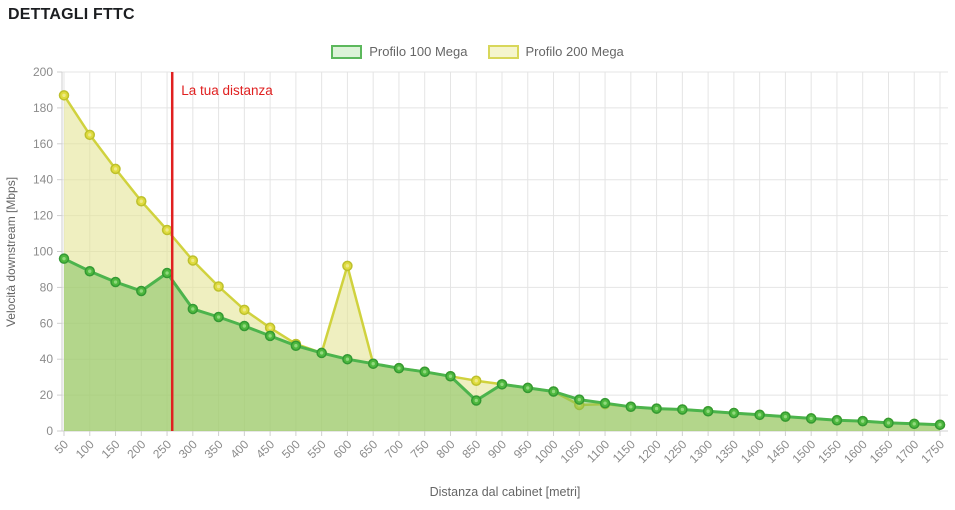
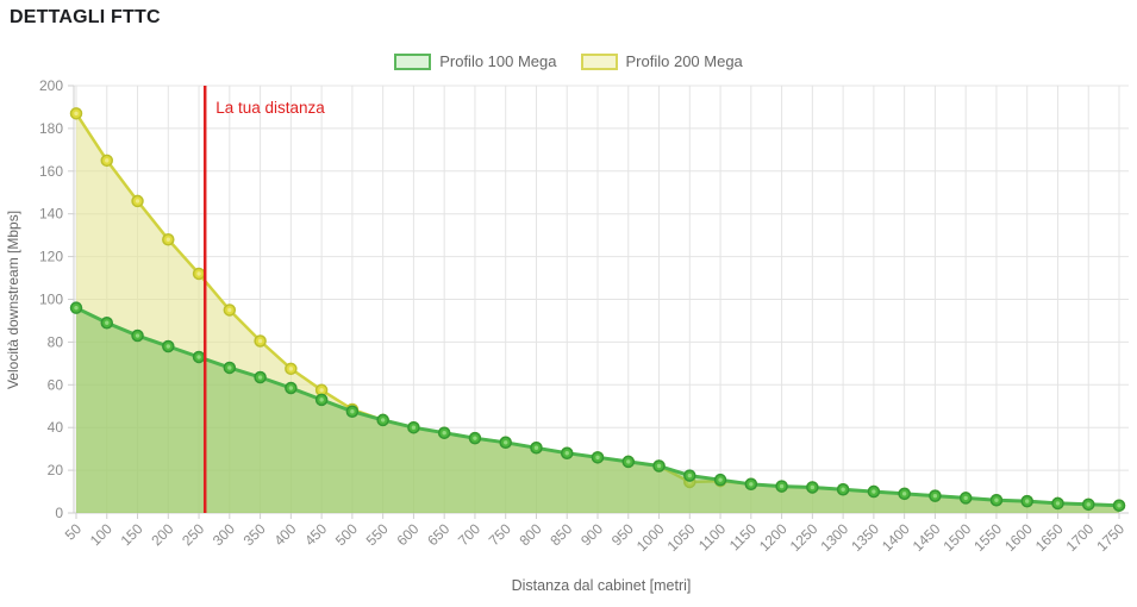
Profilo 100 Mega/250: 88 -> 73
Profilo 200 Mega/600: 92 -> 40
Profilo 100 Mega/850: 17 -> 28
